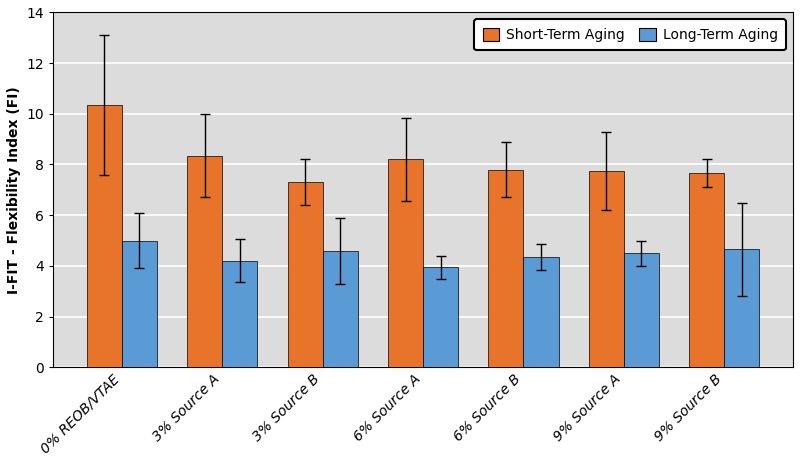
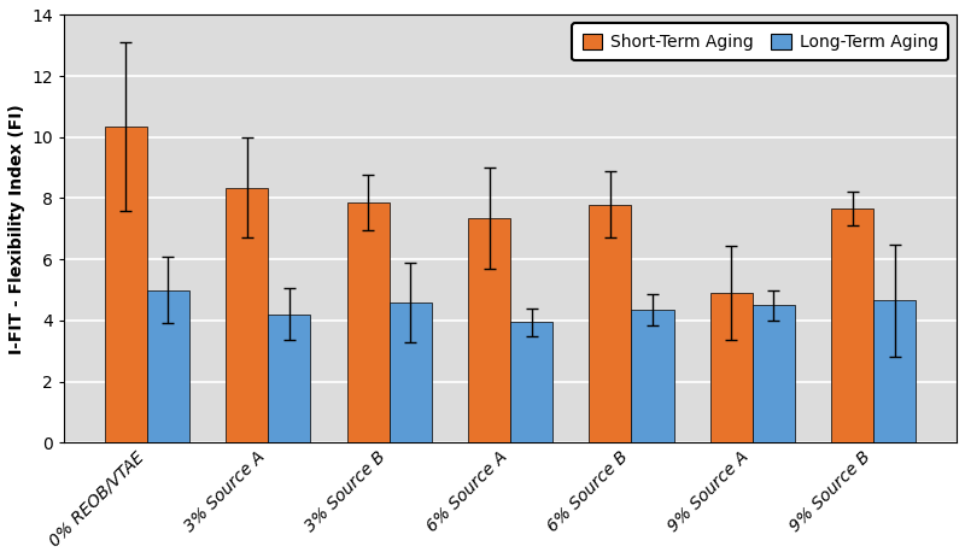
Short-Term Aging/3% Source B: 7.30 -> 7.85
Short-Term Aging/6% Source A: 8.20 -> 7.35
Short-Term Aging/9% Source A: 7.75 -> 4.90
